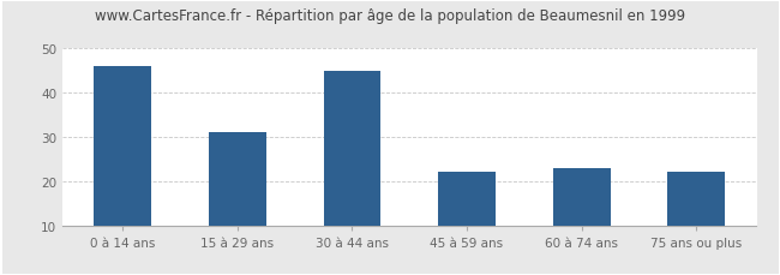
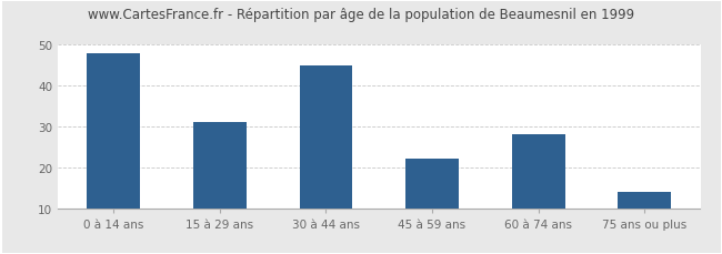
0 à 14 ans: 46 -> 48
60 à 74 ans: 23 -> 28
75 ans ou plus: 22 -> 14
